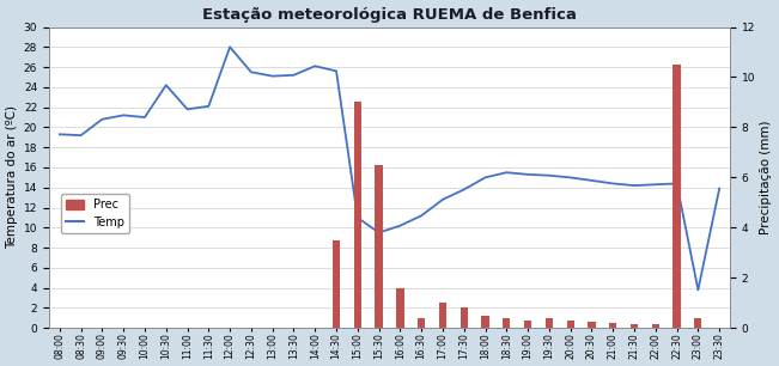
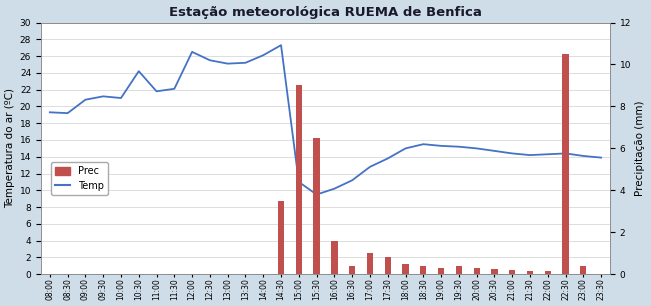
Temp/12:00: 28.0 -> 26.5
Temp/14:30: 25.6 -> 27.3
Temp/23:00: 3.8 -> 14.1
